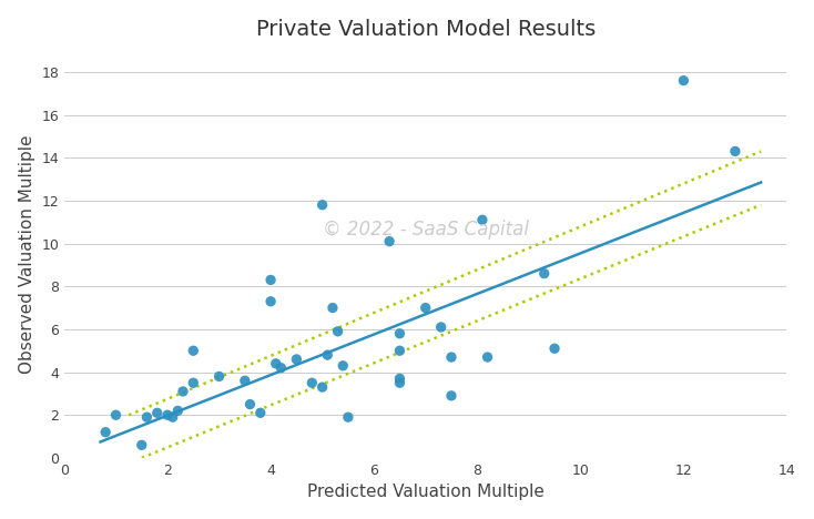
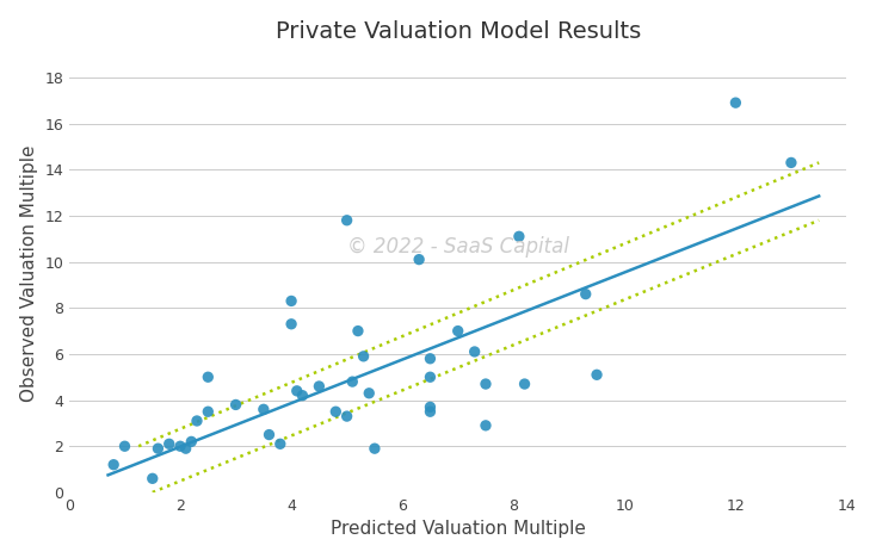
12: 17.6 -> 16.9
